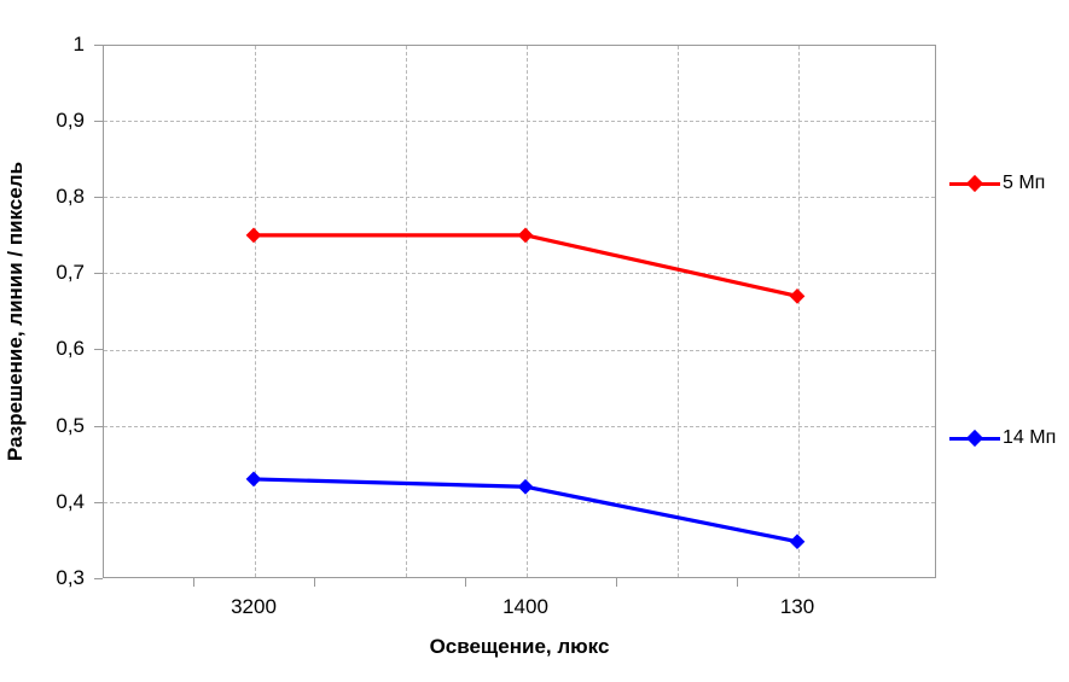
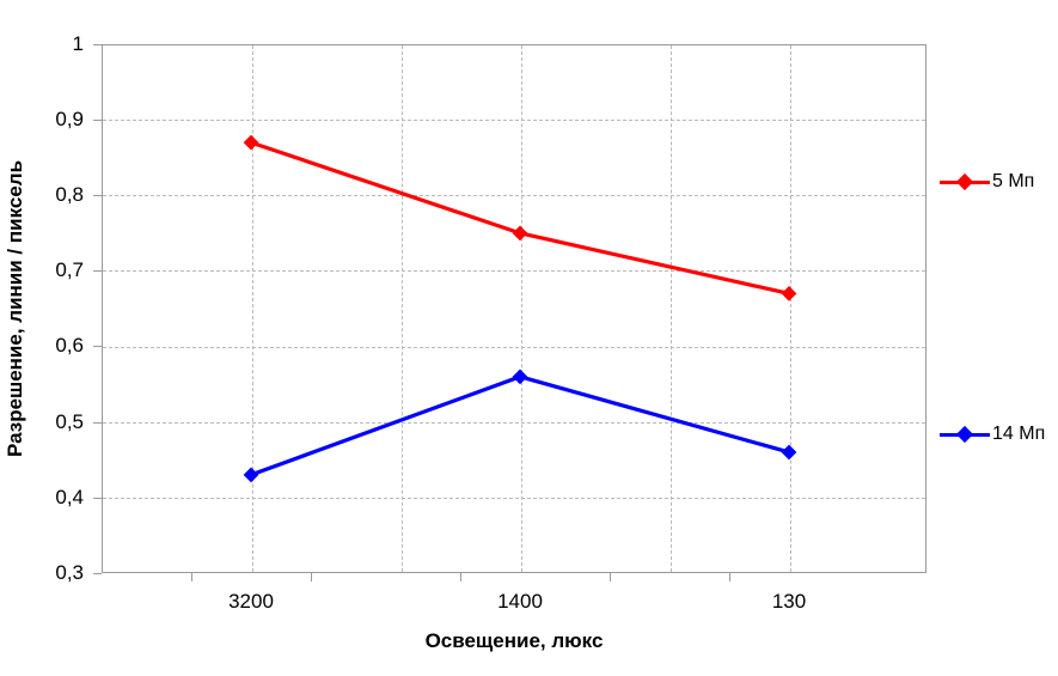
5 Мп/3200: 0,75 -> 0,87
14 Мп/1400: 0,42 -> 0,56
14 Мп/130: 0,35 -> 0,46
